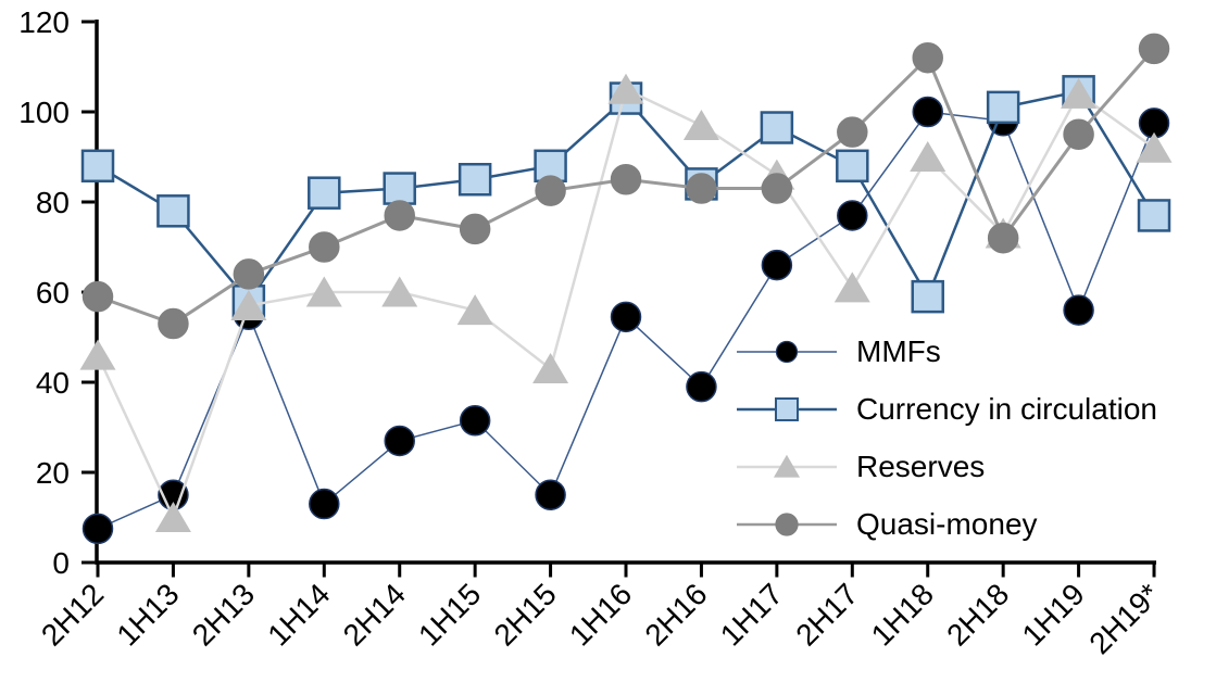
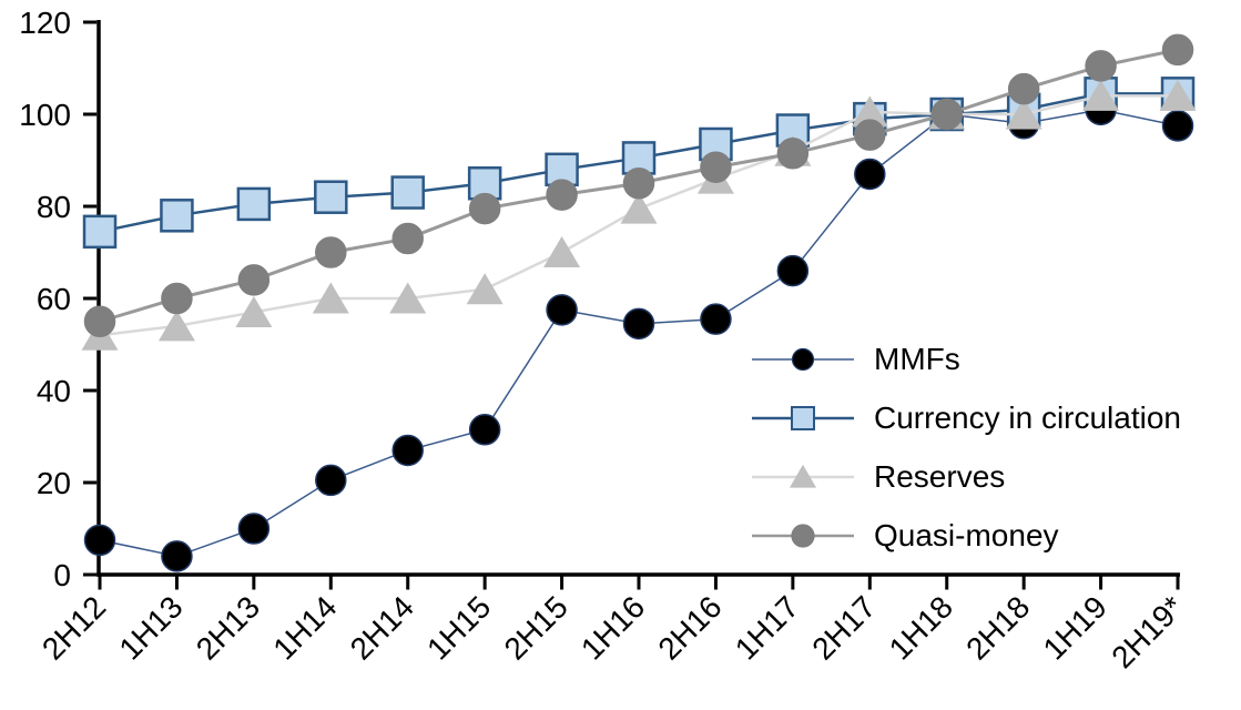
Currency in circulation/2H12: 88 -> 74
Reserves/2H12: 46 -> 52
Quasi-money/2H12: 59 -> 55
MMFs/1H13: 15 -> 4
Reserves/1H13: 10 -> 54
Quasi-money/1H13: 53 -> 60
MMFs/2H13: 55 -> 10
Currency in circulation/2H13: 58 -> 80
MMFs/1H14: 13 -> 20
Quasi-money/2H14: 77 -> 73
Reserves/1H15: 56 -> 62
Quasi-money/1H15: 74 -> 80
MMFs/2H15: 15 -> 58
Reserves/2H15: 43 -> 70
Currency in circulation/1H16: 103 -> 90
Reserves/1H16: 105 -> 80
MMFs/2H16: 39 -> 56
Currency in circulation/2H16: 84 -> 94
Reserves/2H16: 97 -> 86
Quasi-money/2H16: 83 -> 88
Reserves/1H17: 86 -> 92
Quasi-money/1H17: 83 -> 92
MMFs/2H17: 77 -> 87
Currency in circulation/2H17: 88 -> 99
Reserves/2H17: 61 -> 100
Currency in circulation/1H18: 59 -> 100
Reserves/1H18: 90 -> 100
Quasi-money/1H18: 112 -> 100
Reserves/2H18: 73 -> 100
Quasi-money/2H18: 72 -> 106
MMFs/1H19: 56 -> 101
Quasi-money/1H19: 95 -> 110
Currency in circulation/2H19*: 77 -> 104
Reserves/2H19*: 92 -> 104
